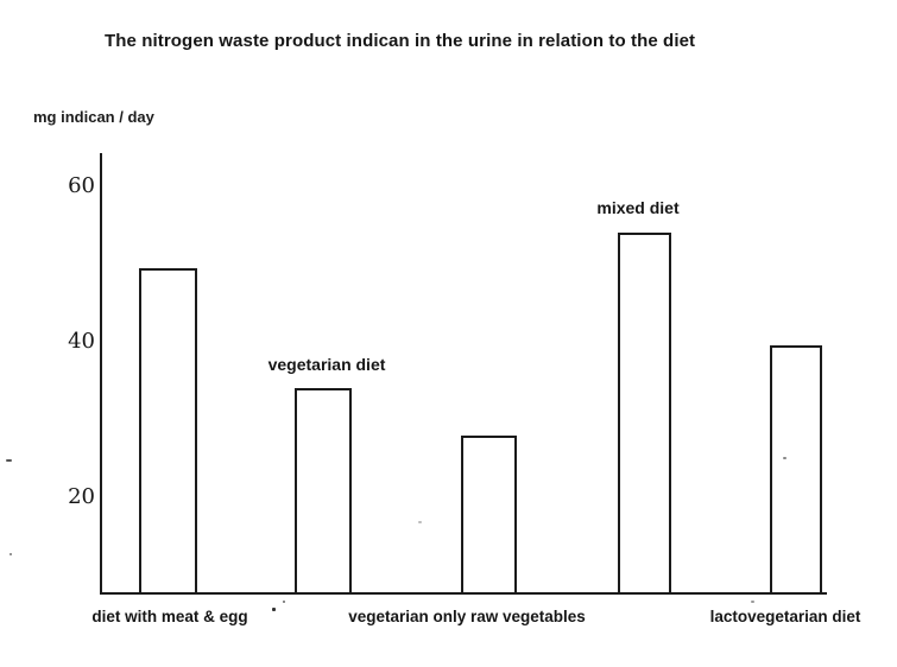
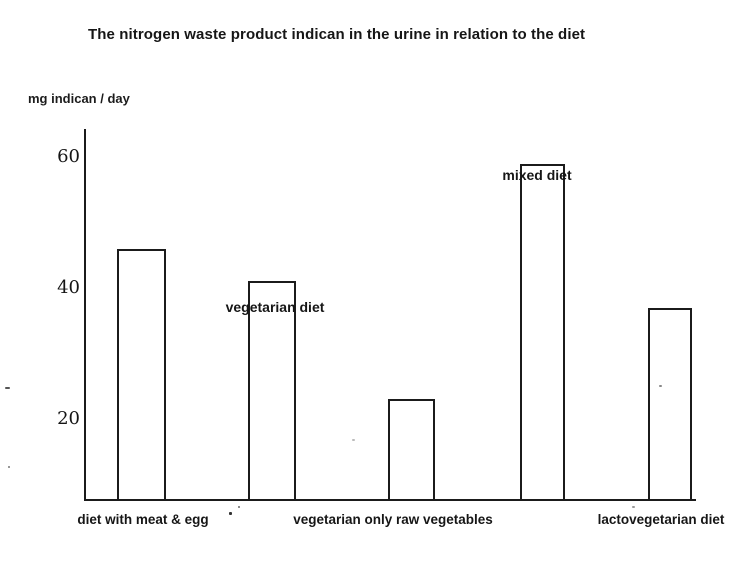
diet with meat & egg: 50 -> 46
vegetarian diet: 34 -> 41
vegetarian only raw vegetables: 28 -> 23
mixed diet: 54 -> 59
lactovegetarian diet: 40 -> 37
